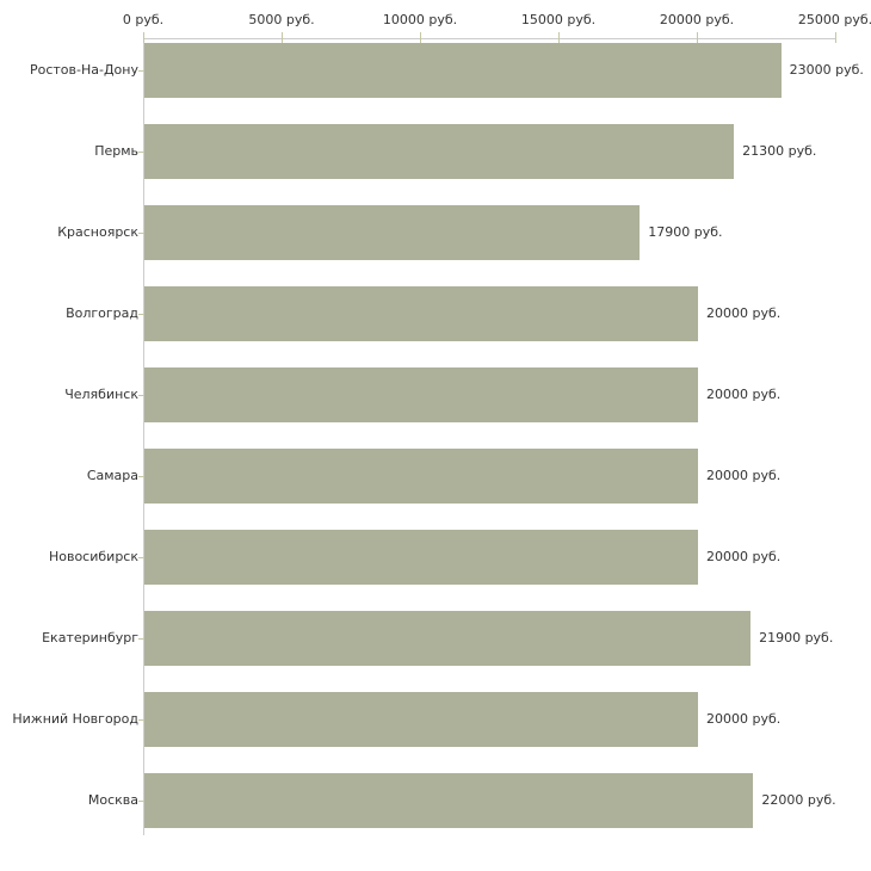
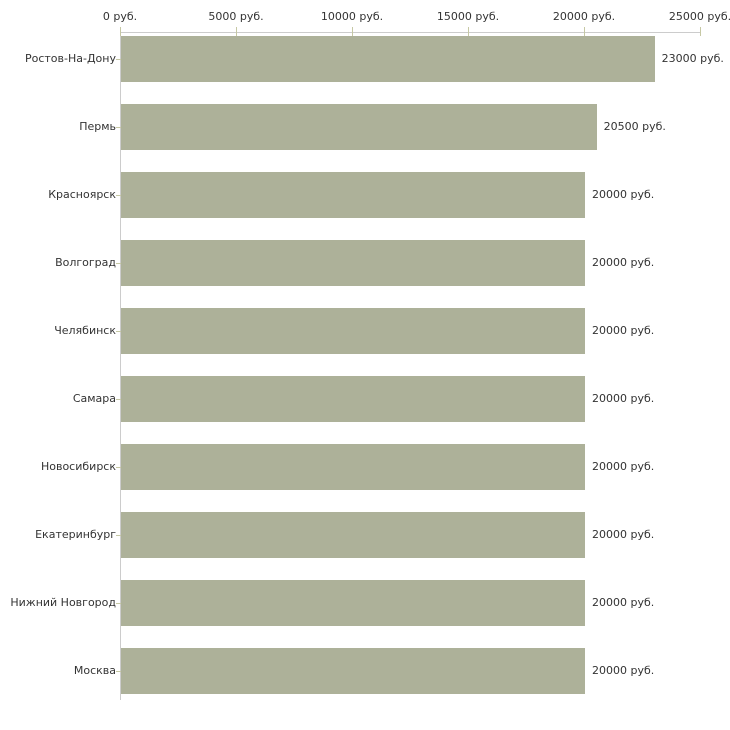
Пермь: 21300 -> 20500
Красноярск: 17900 -> 20000
Екатеринбург: 21900 -> 20000
Москва: 22000 -> 20000
